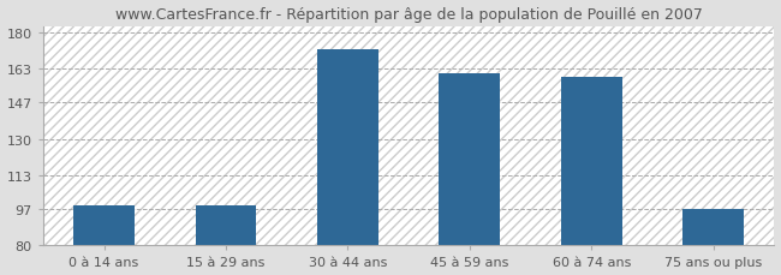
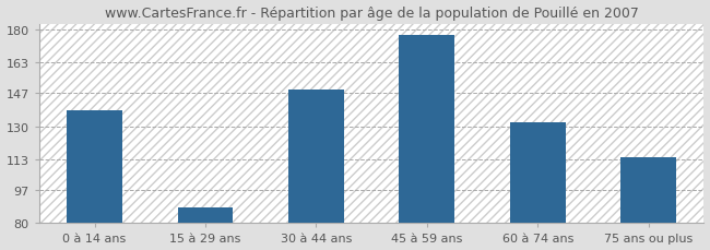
0 à 14 ans: 99 -> 138
15 à 29 ans: 99 -> 88
30 à 44 ans: 172 -> 149
45 à 59 ans: 161 -> 177
60 à 74 ans: 159 -> 132
75 ans ou plus: 97 -> 114
